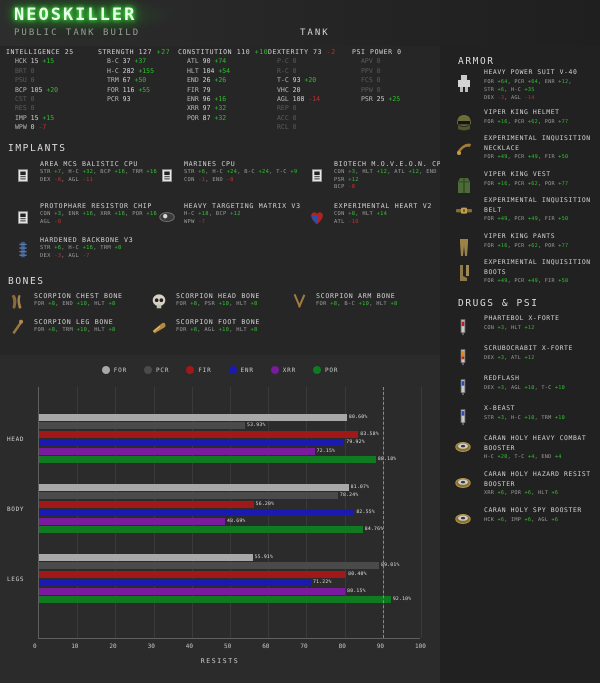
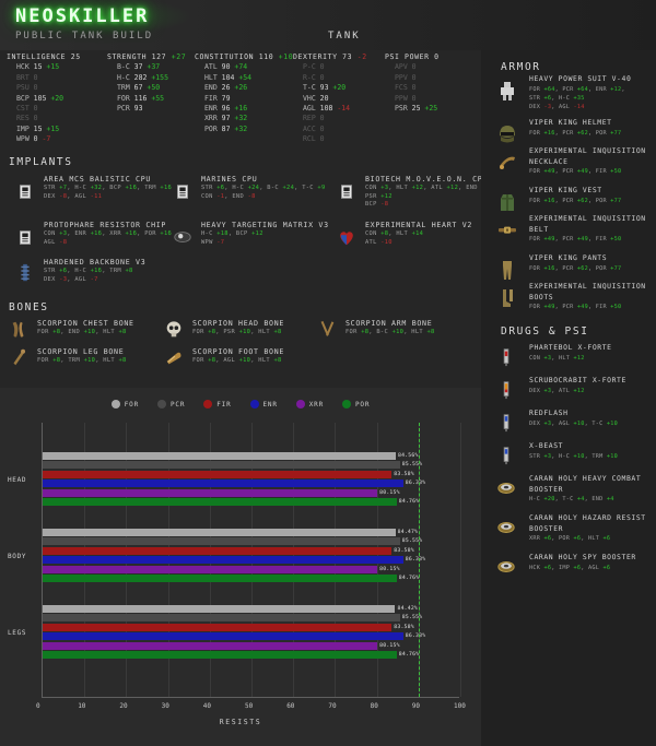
FOR/HEAD: 80.60% -> 84.56%
PCR/HEAD: 53.93% -> 85.55%
ENR/HEAD: 79.92% -> 86.33%
XRR/HEAD: 72.15% -> 80.15%
POR/HEAD: 88.18% -> 84.76%
FOR/BODY: 81.07% -> 84.47%
PCR/BODY: 78.24% -> 85.55%
FIR/BODY: 56.20% -> 83.58%
ENR/BODY: 82.55% -> 86.33%
XRR/BODY: 48.69% -> 80.15%
FOR/LEGS: 55.91% -> 84.42%
PCR/LEGS: 89.01% -> 85.55%
FIR/LEGS: 80.40% -> 83.58%
ENR/LEGS: 71.22% -> 86.33%
POR/LEGS: 92.10% -> 84.76%
